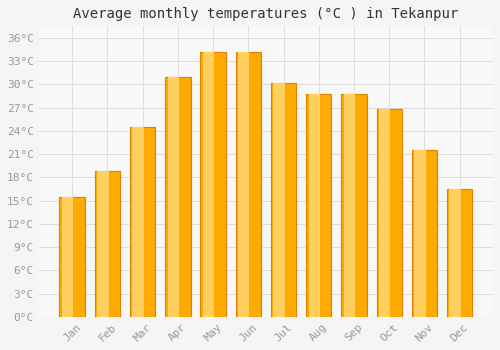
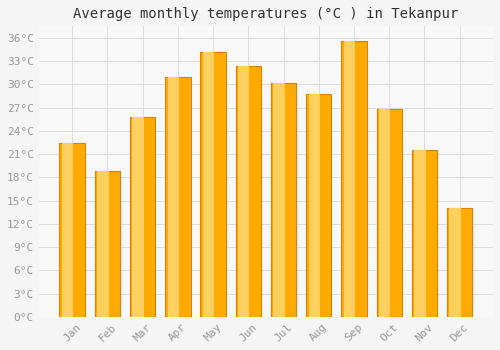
Jan: 15.5°C -> 22.4°C
Mar: 24.5°C -> 25.8°C
Jun: 34.2°C -> 32.4°C
Sep: 28.8°C -> 35.6°C
Dec: 16.5°C -> 14.0°C
